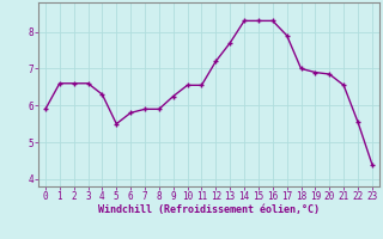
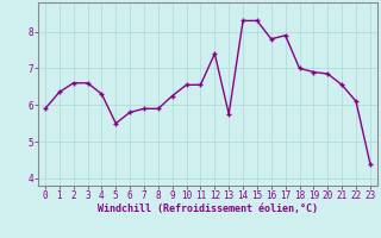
1: 6.60 -> 6.35
12: 7.20 -> 7.40
13: 7.70 -> 5.75
16: 8.30 -> 7.80
22: 5.55 -> 6.10
